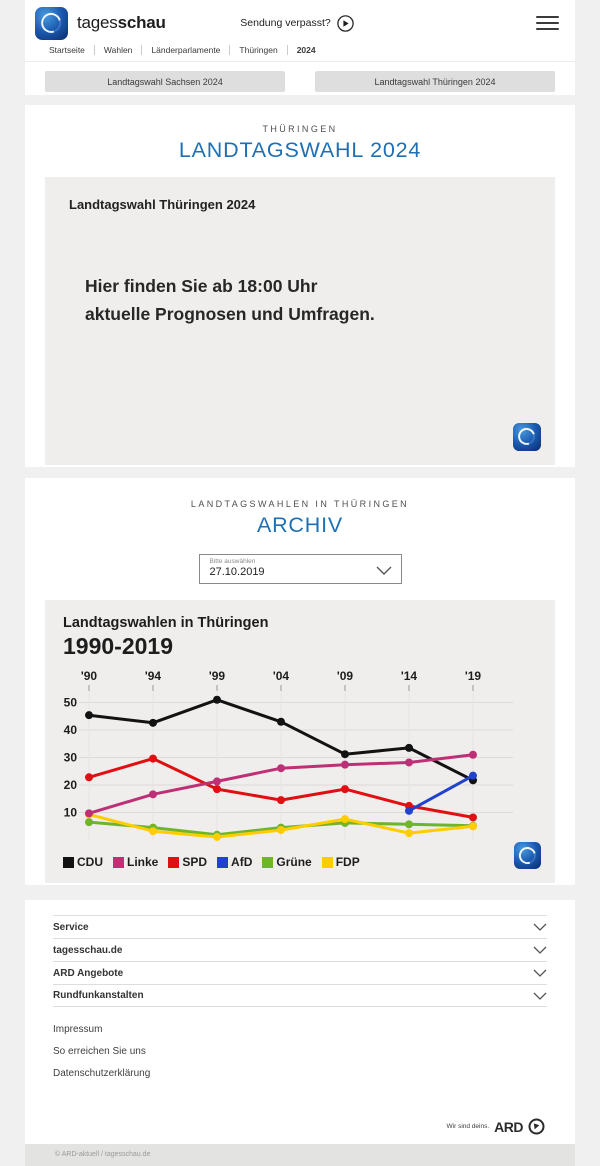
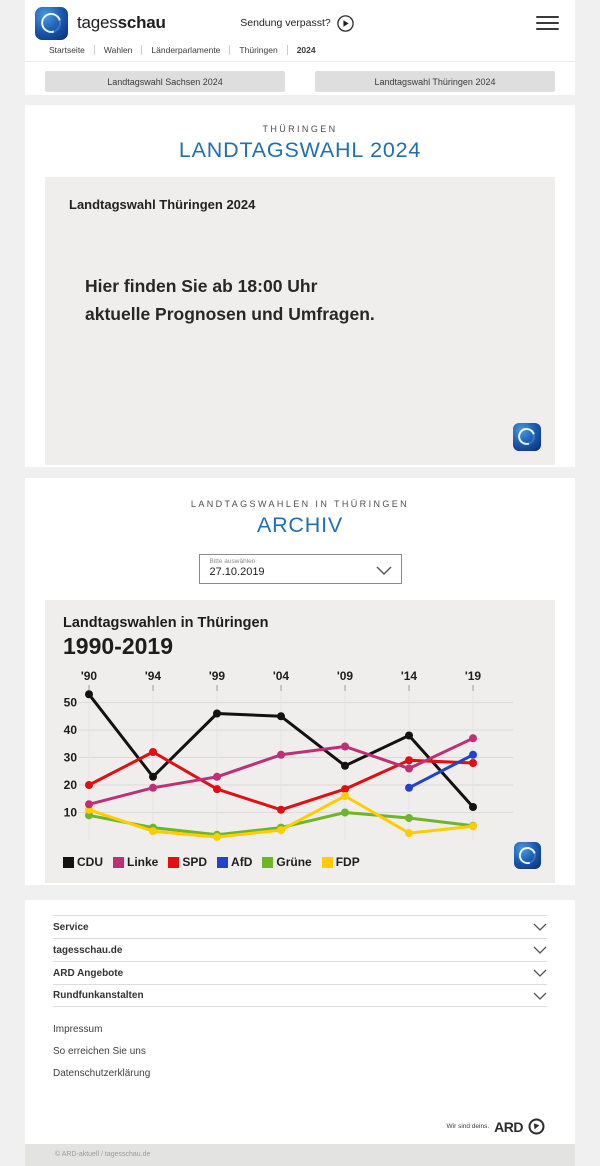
CDU/'90: 45 -> 53
Linke/'90: 10 -> 13
SPD/'90: 23 -> 20
Grüne/'90: 6 -> 9
FDP/'90: 9 -> 11
CDU/'94: 43 -> 23
Linke/'94: 17 -> 19
SPD/'94: 30 -> 32
CDU/'99: 51 -> 46
Linke/'99: 21 -> 23
CDU/'04: 43 -> 45
Linke/'04: 26 -> 31
SPD/'04: 14 -> 11
CDU/'09: 31 -> 27
Linke/'09: 27 -> 34
Grüne/'09: 6 -> 10
FDP/'09: 8 -> 16
CDU/'14: 34 -> 38
Linke/'14: 28 -> 26
SPD/'14: 12 -> 29
AfD/'14: 11 -> 19
Grüne/'14: 6 -> 8
CDU/'19: 22 -> 12
Linke/'19: 31 -> 37
SPD/'19: 8 -> 28
AfD/'19: 23 -> 31
